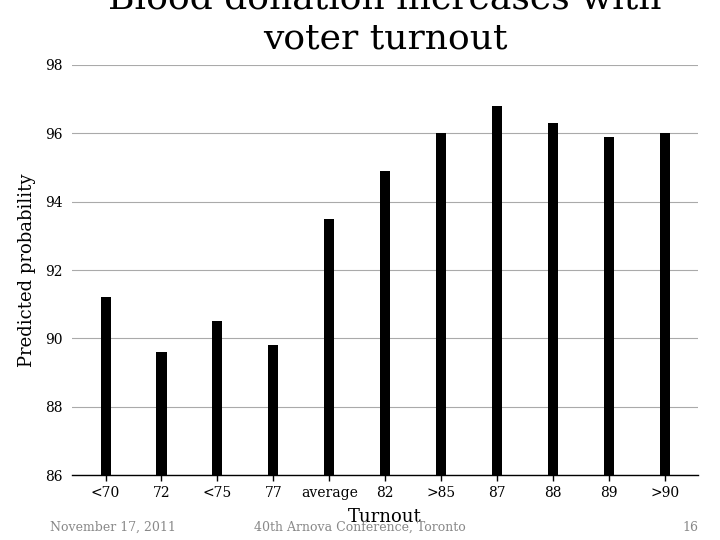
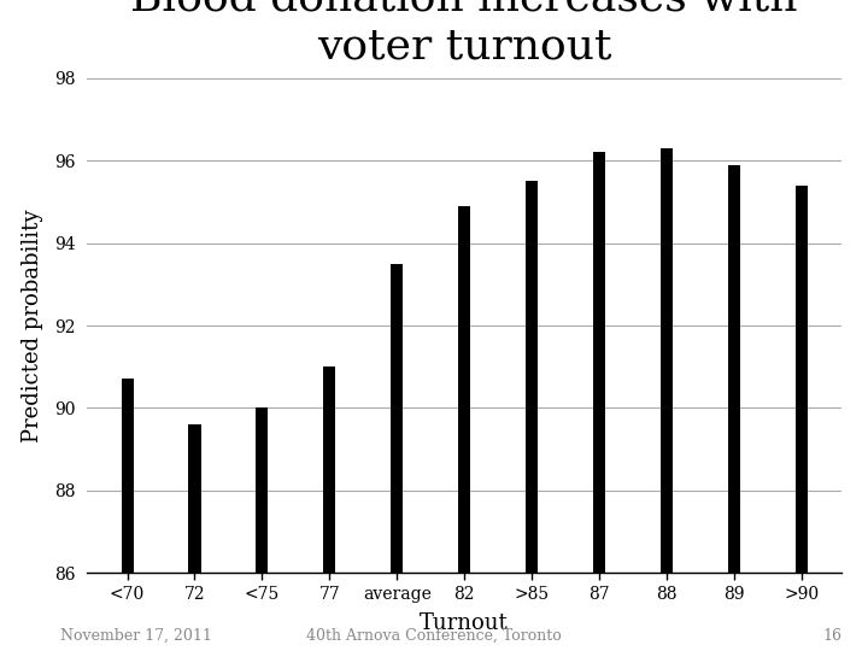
<70: 91.2 -> 90.7
<75: 90.5 -> 90.0
77: 89.8 -> 91.0
>85: 96.0 -> 95.5
87: 96.8 -> 96.2
>90: 96.0 -> 95.4
